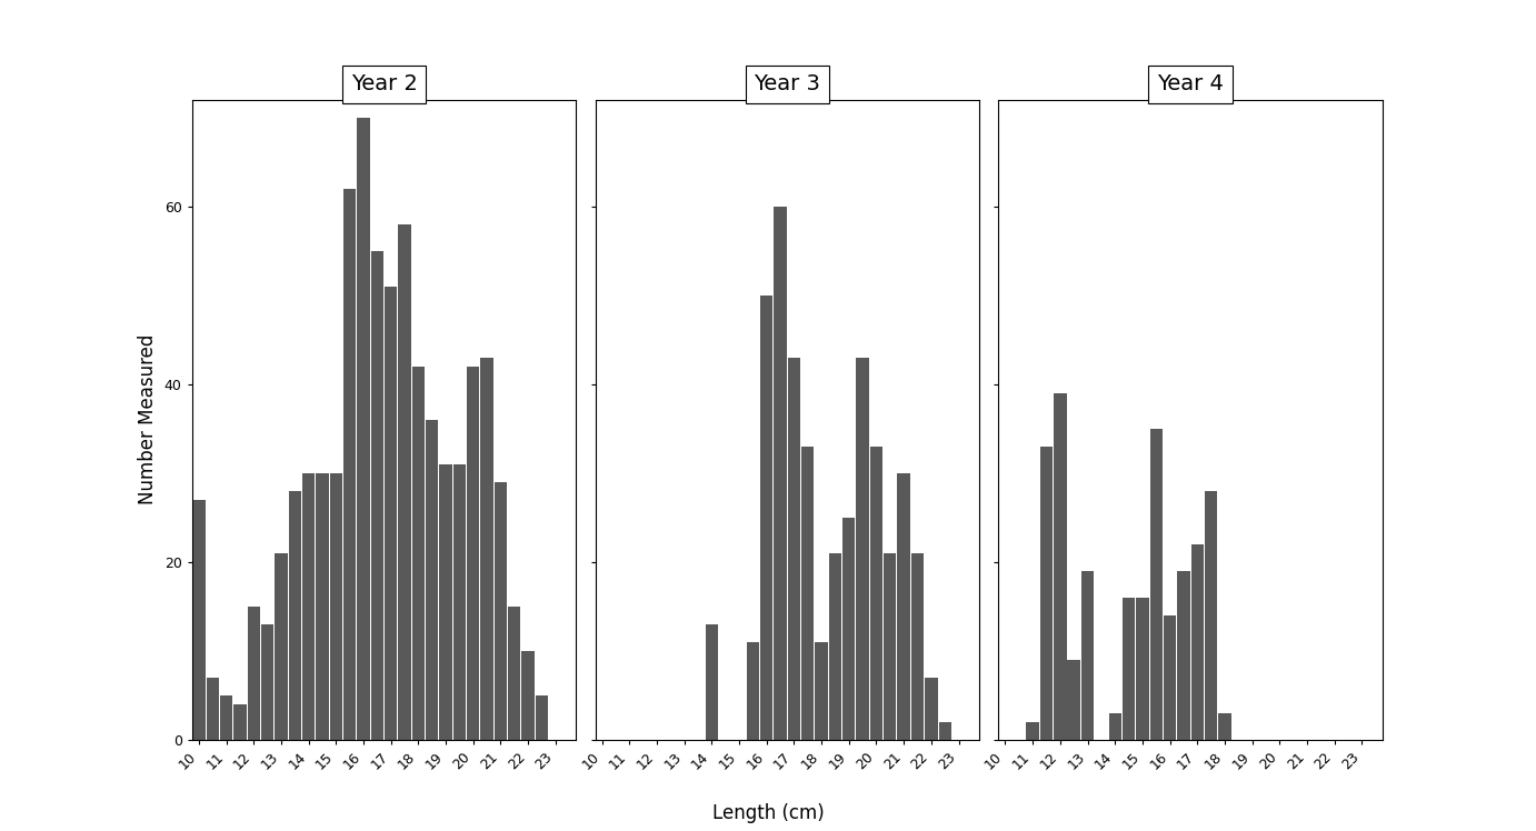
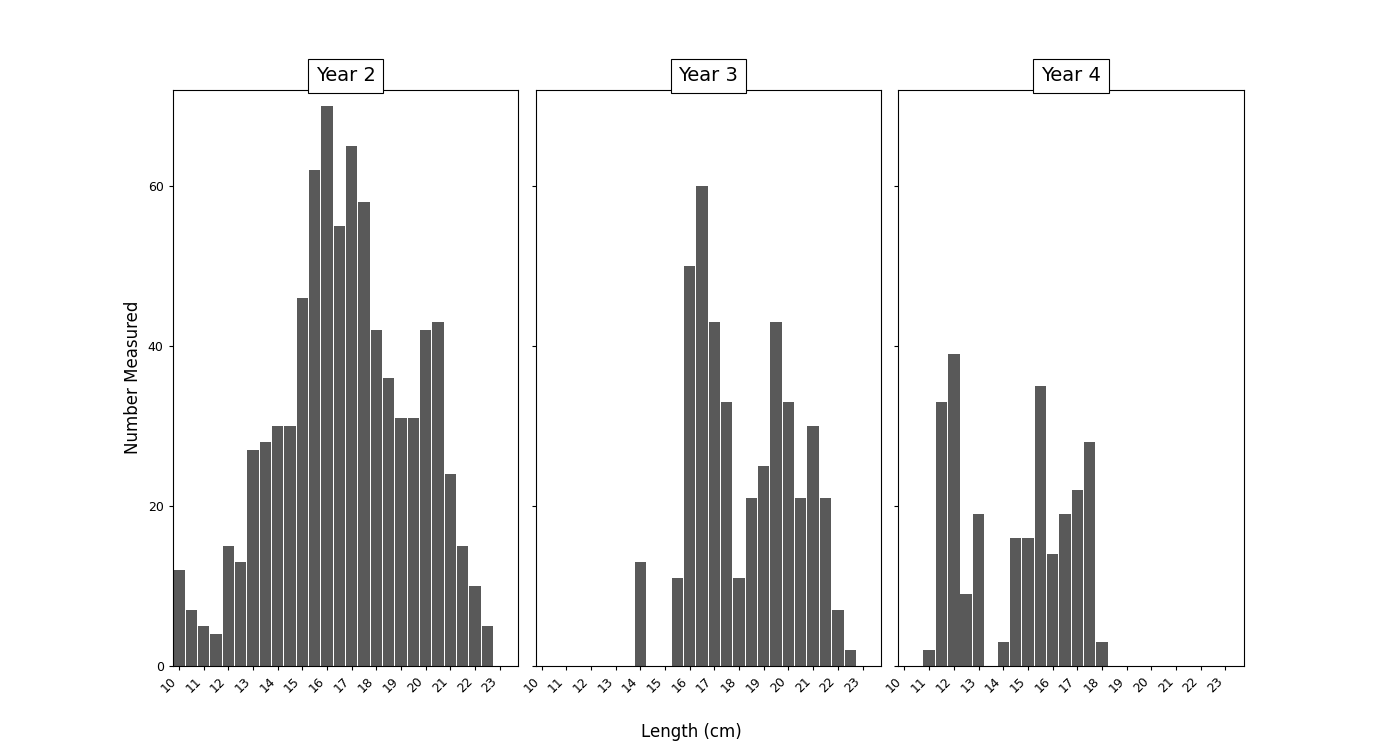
Year 2/10: 27 -> 12
Year 2/13: 21 -> 27
Year 2/15: 30 -> 46
Year 2/17: 51 -> 65
Year 2/21: 29 -> 24
